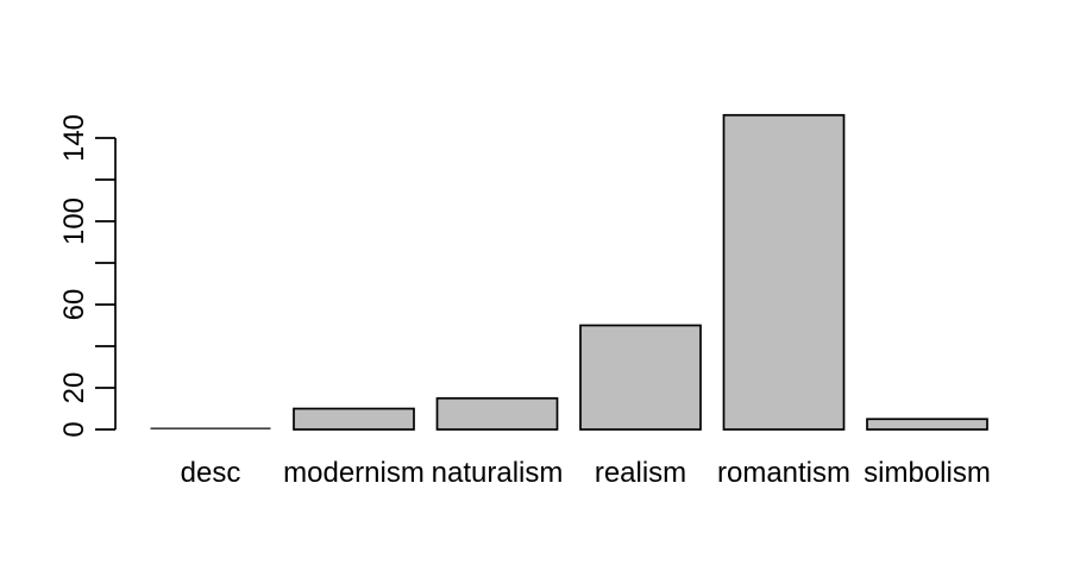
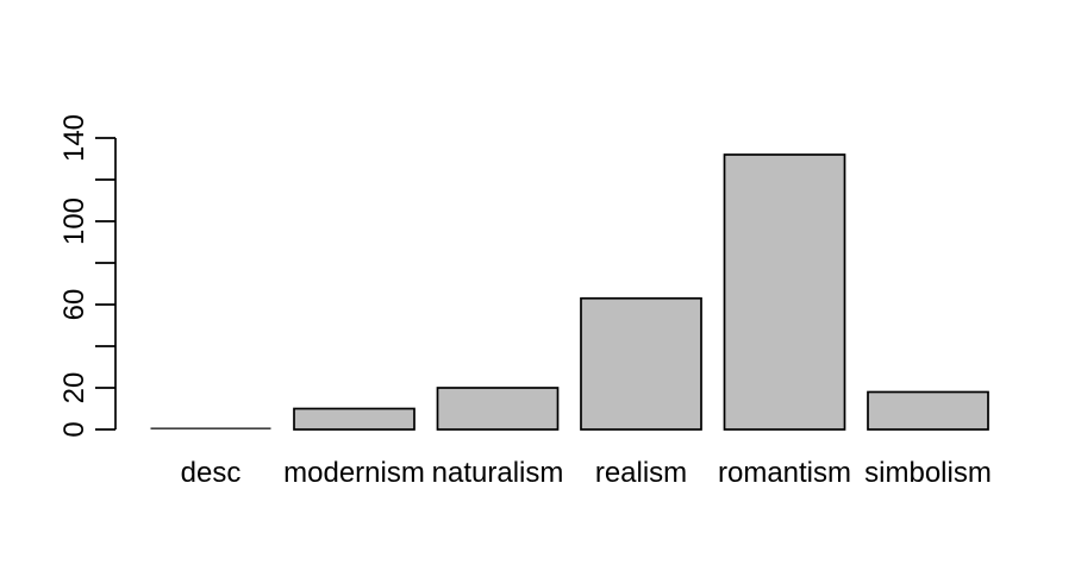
naturalism: 15 -> 20
realism: 50 -> 63
romantism: 151 -> 132
simbolism: 5 -> 18
